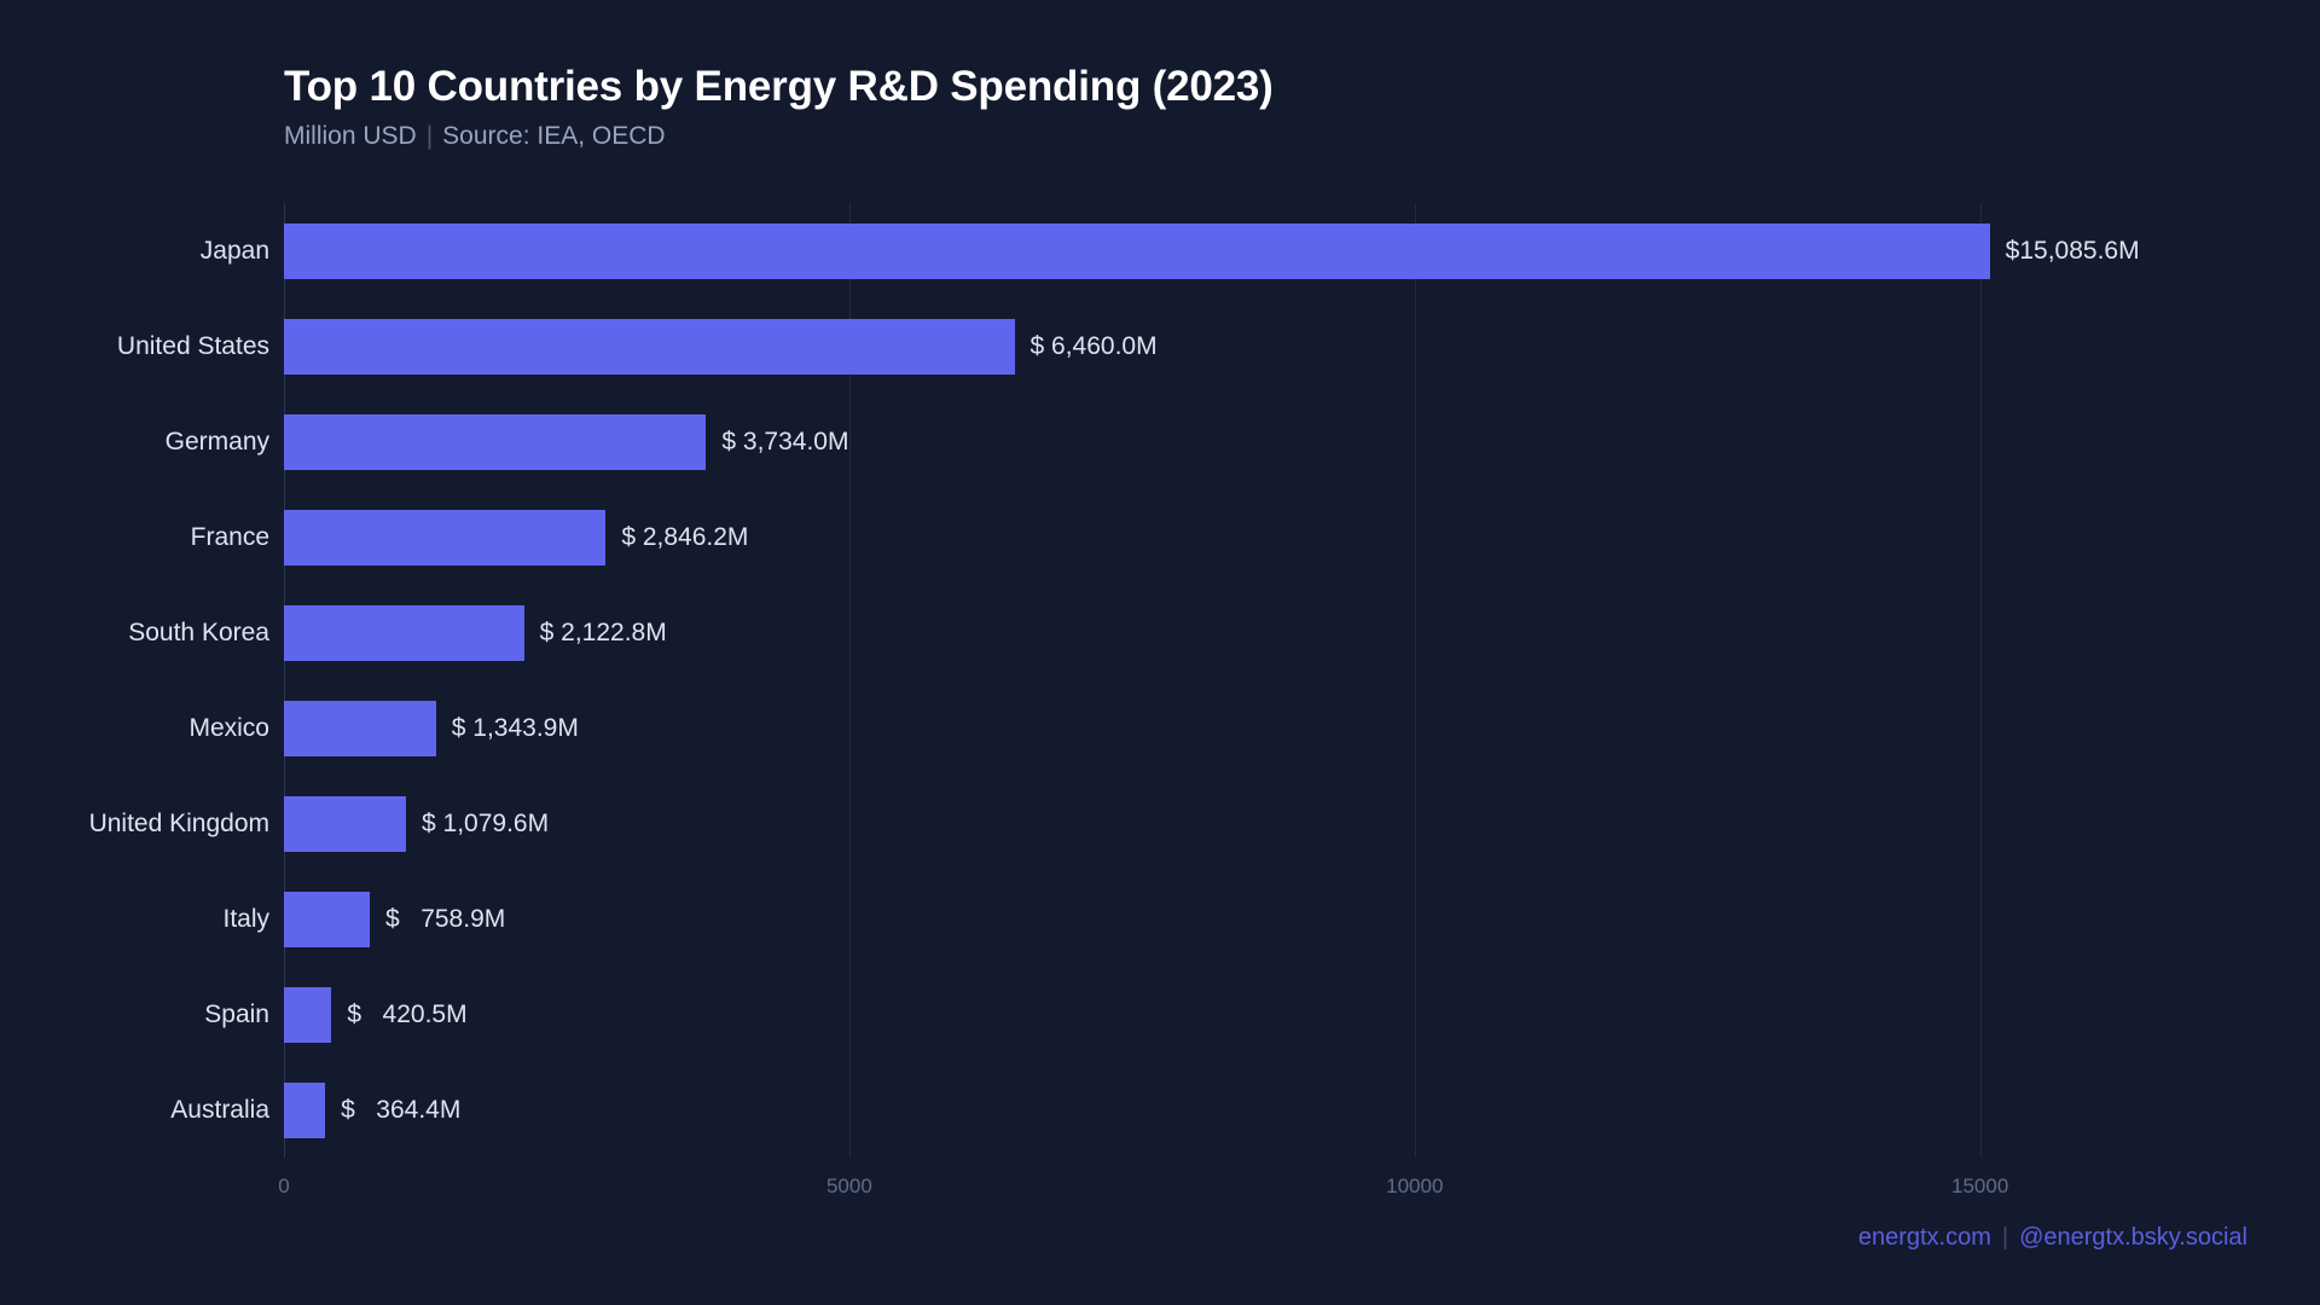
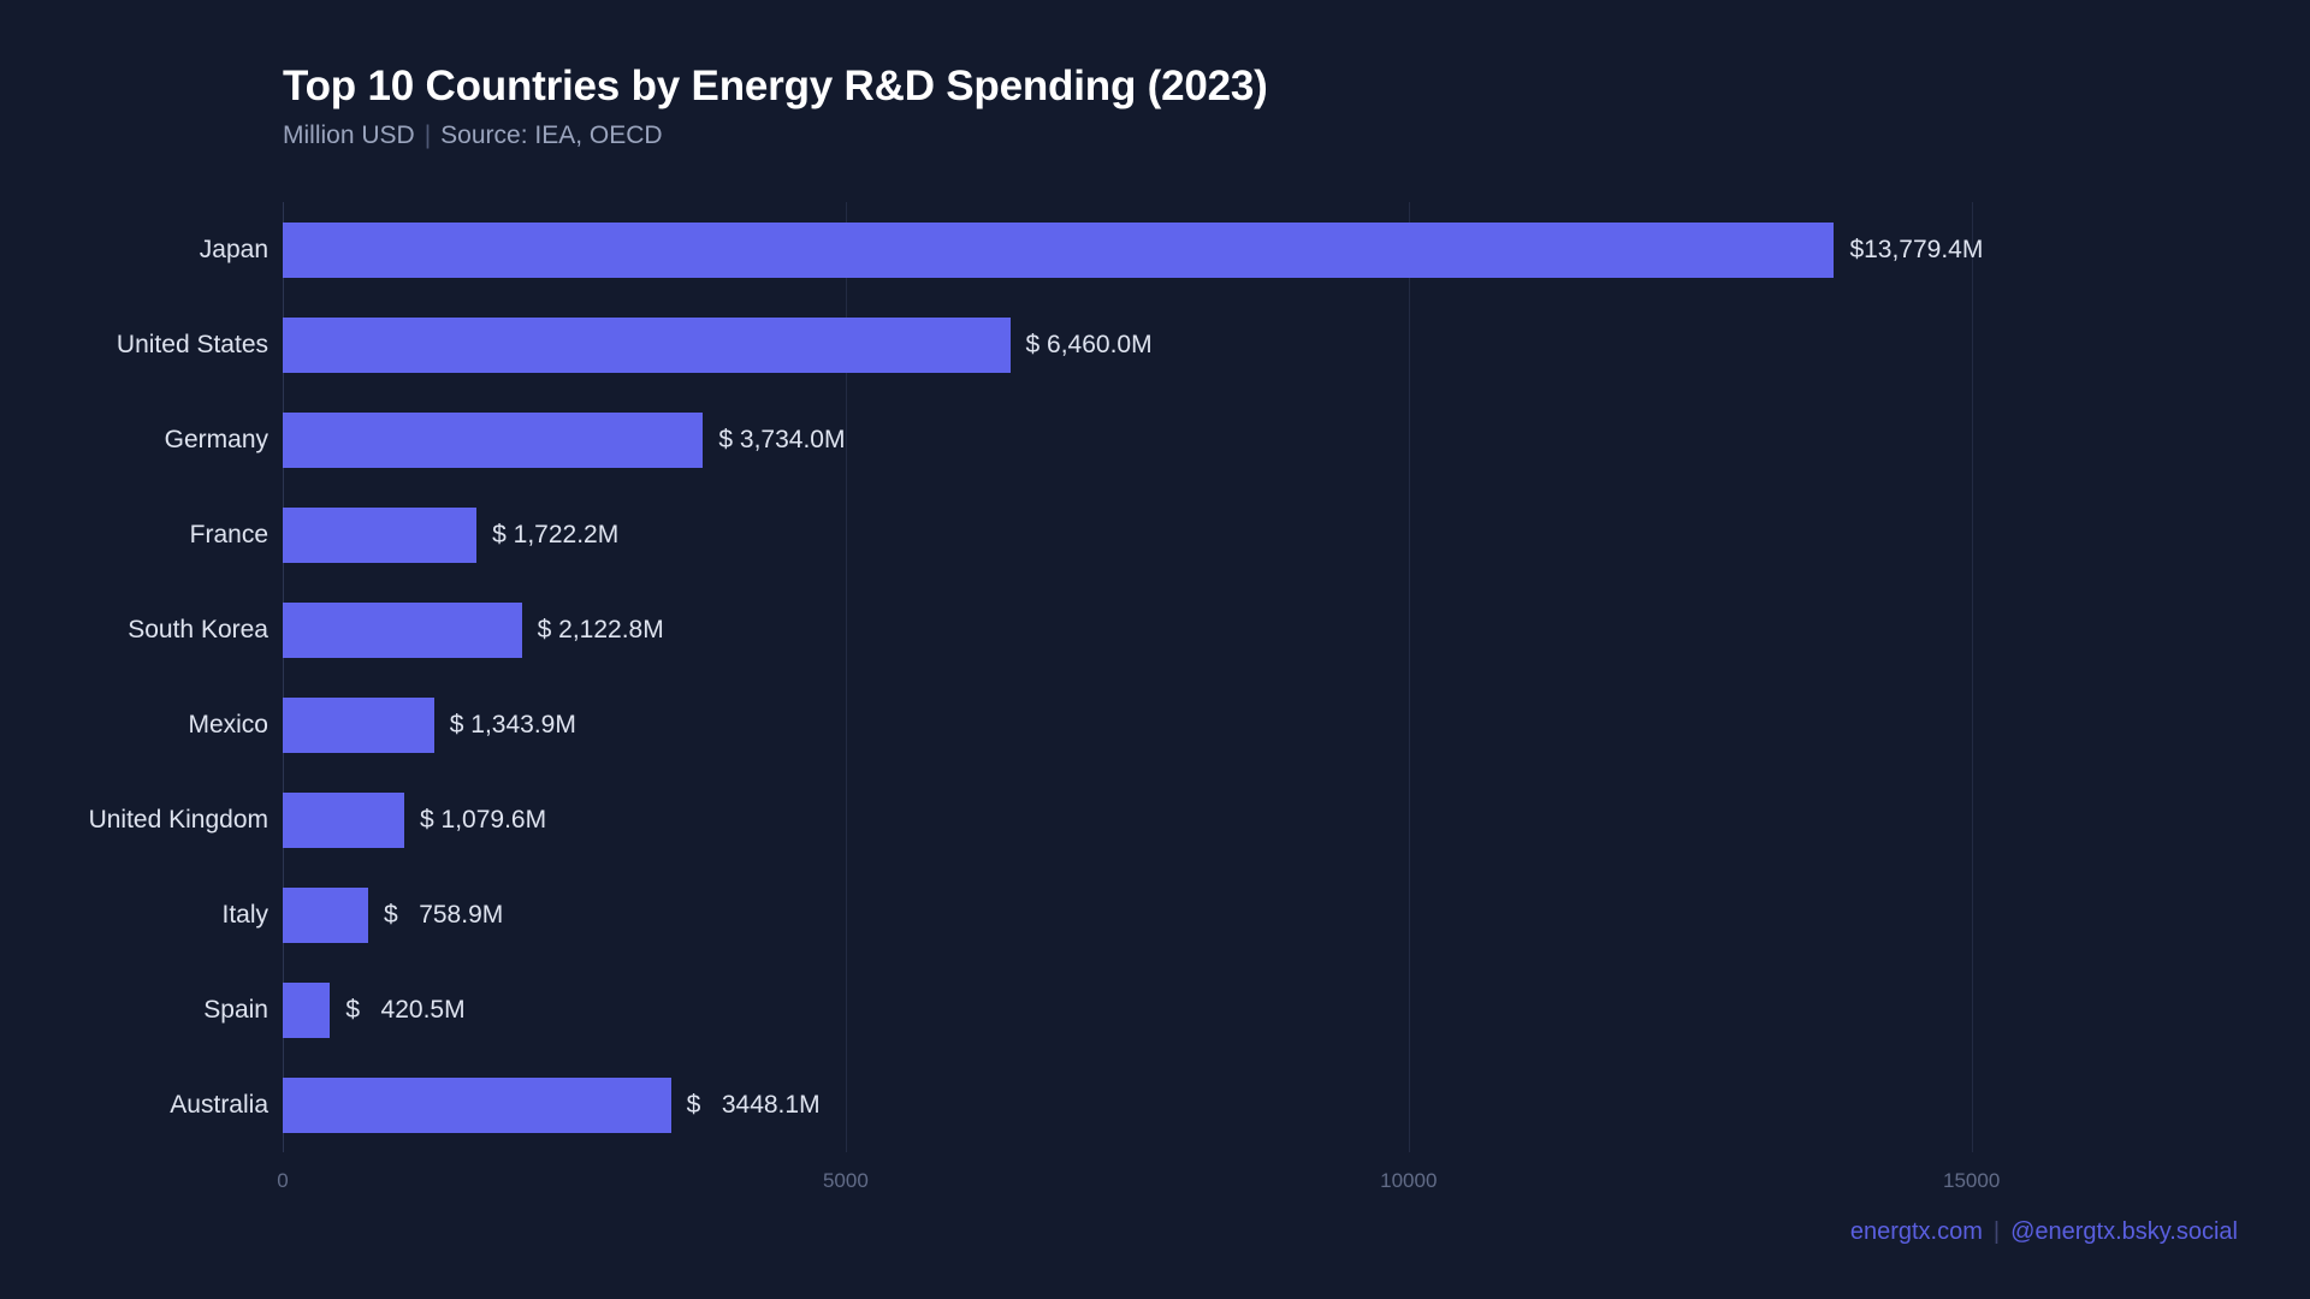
Japan: $15,085.6M -> $13,779.4M
France: 2,846.2M -> 1,722.2M
Australia: 364.4M -> 3448.1M
